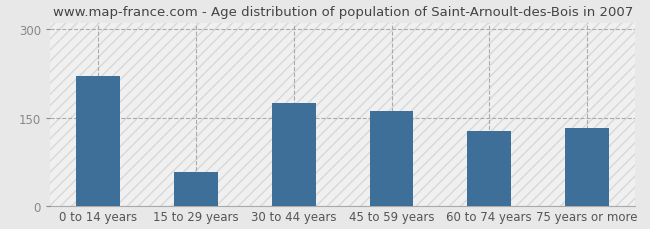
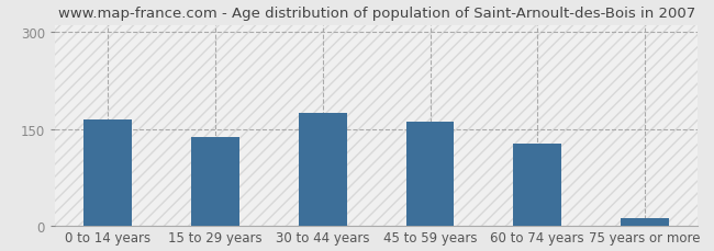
0 to 14 years: 220 -> 165
15 to 29 years: 58 -> 138
75 years or more: 132 -> 13
